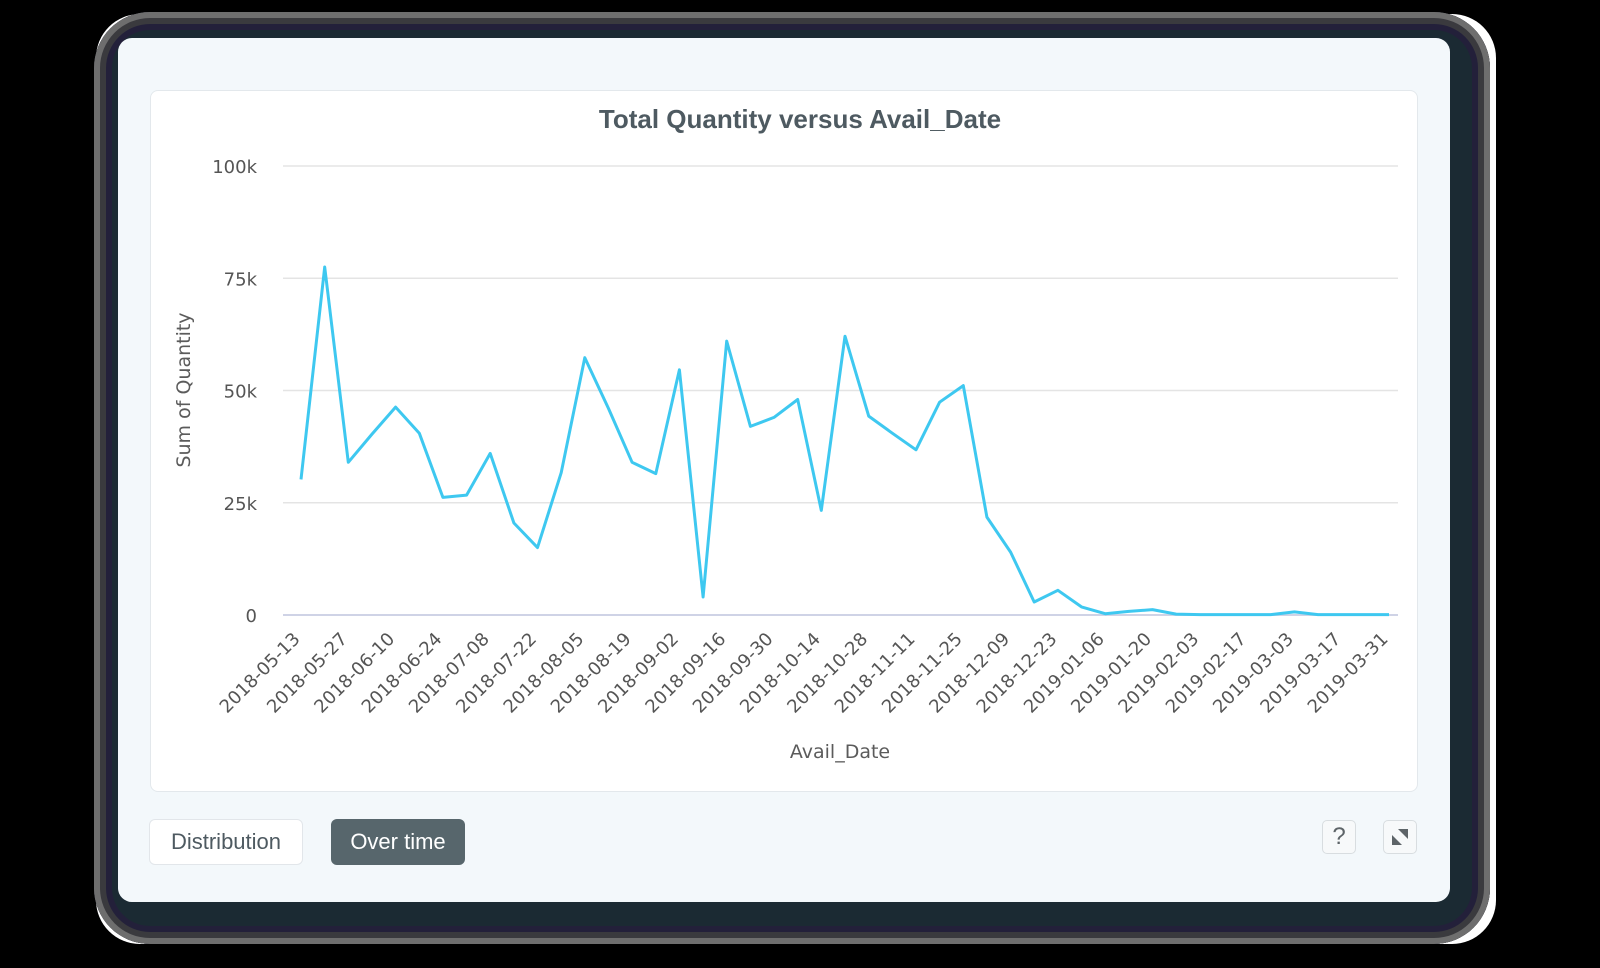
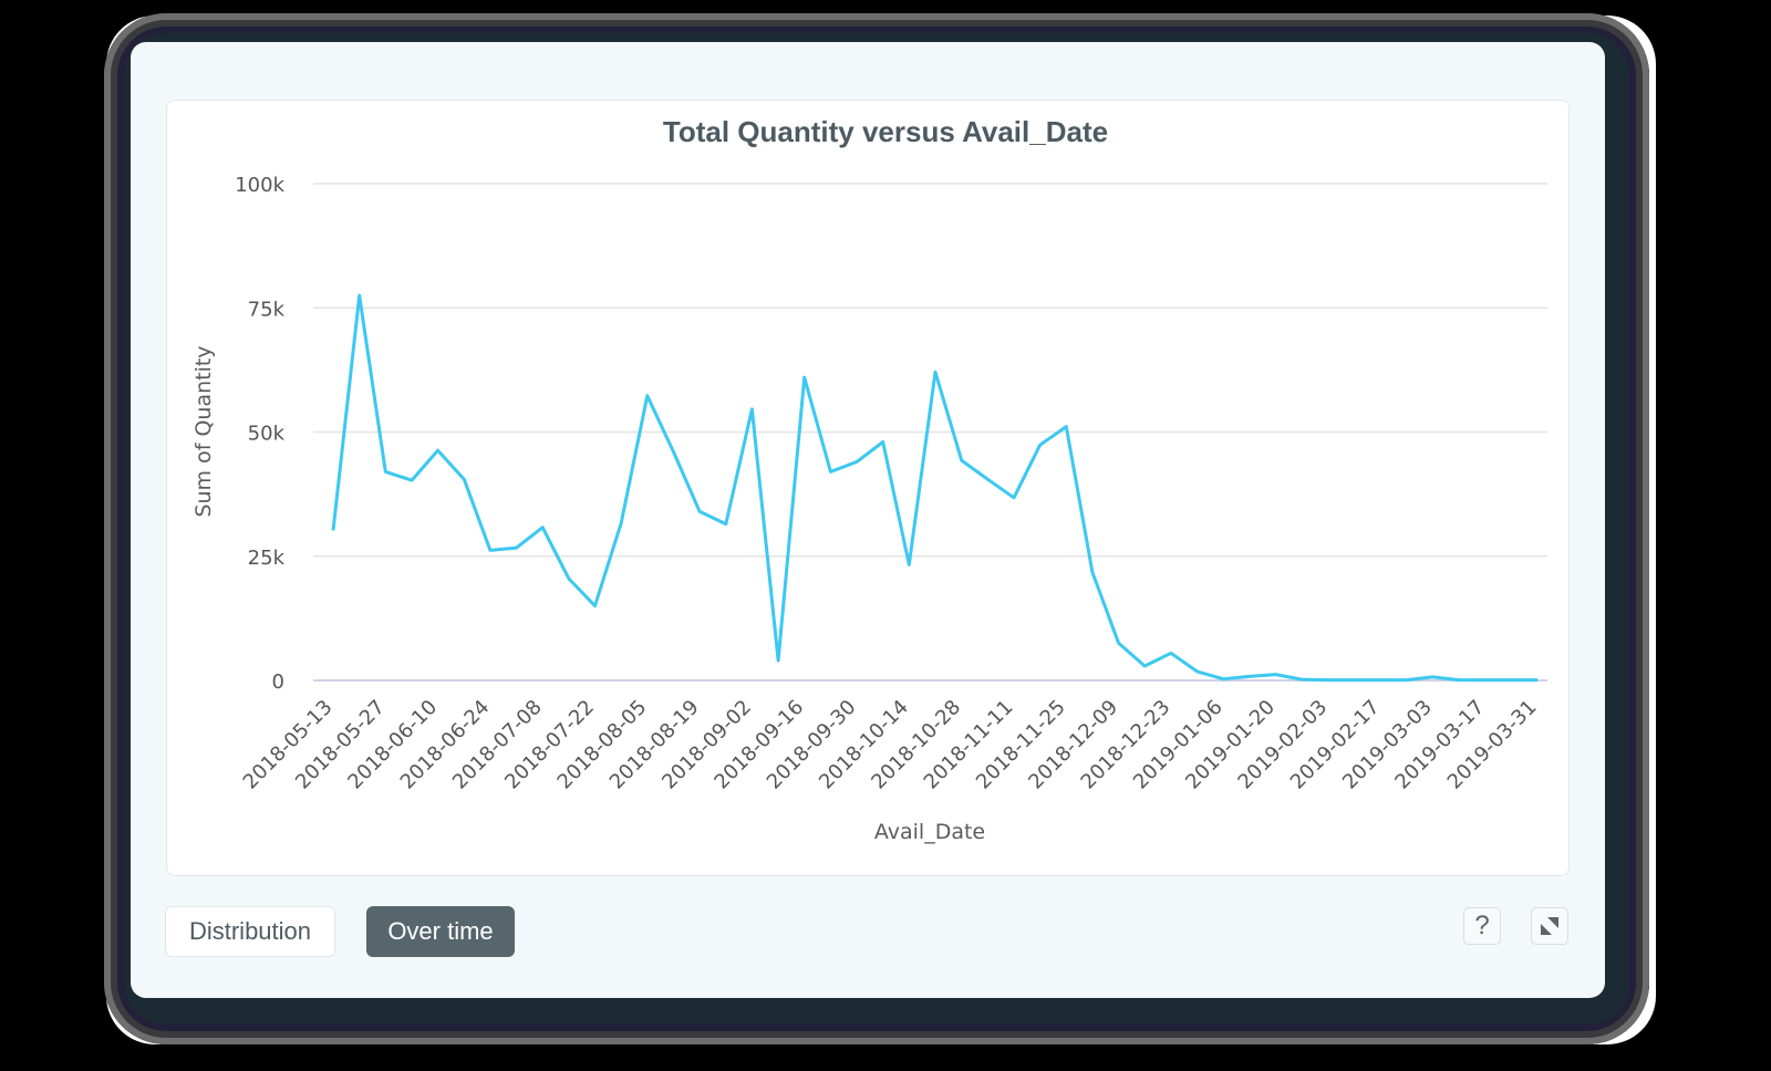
2018-05-27: 34k -> 42k
2018-07-08: 36k -> 31k
2018-12-09: 14k -> 8k
